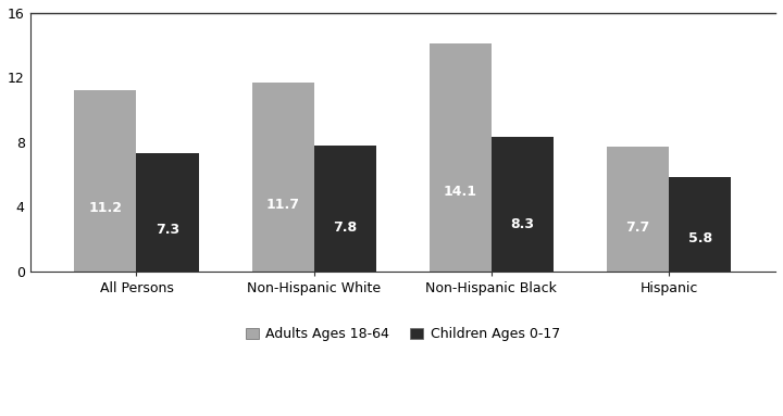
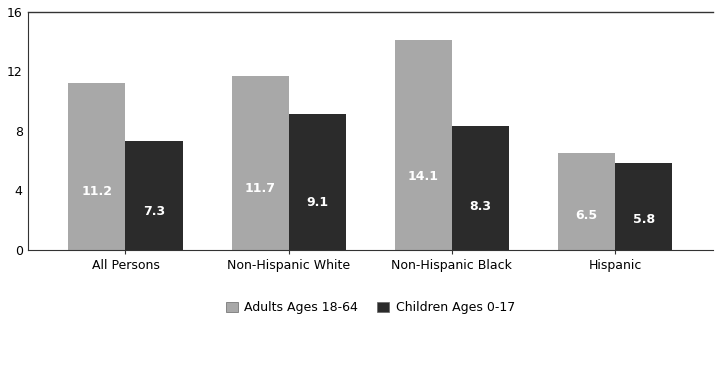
Children Ages 0-17/Non-Hispanic White: 7.8 -> 9.1
Adults Ages 18-64/Hispanic: 7.7 -> 6.5
